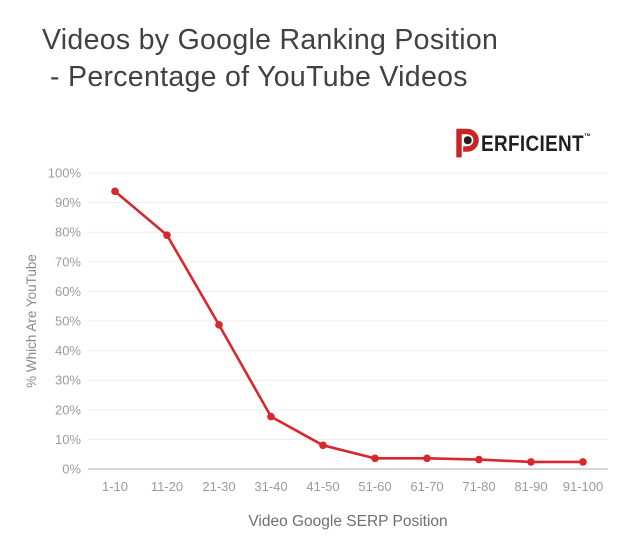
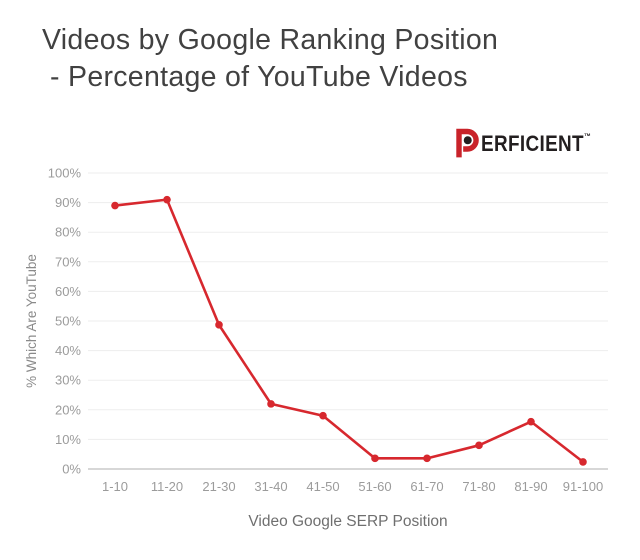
1-10: 94% -> 89%
11-20: 79% -> 91%
31-40: 18% -> 22%
41-50: 8% -> 18%
71-80: 3% -> 8%
81-90: 2% -> 16%
